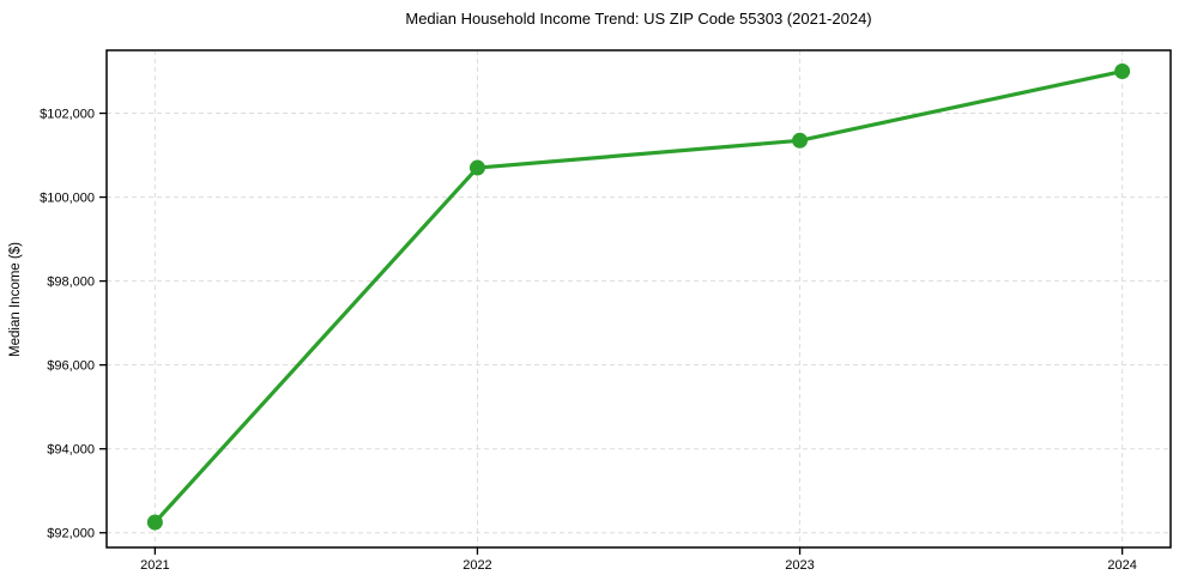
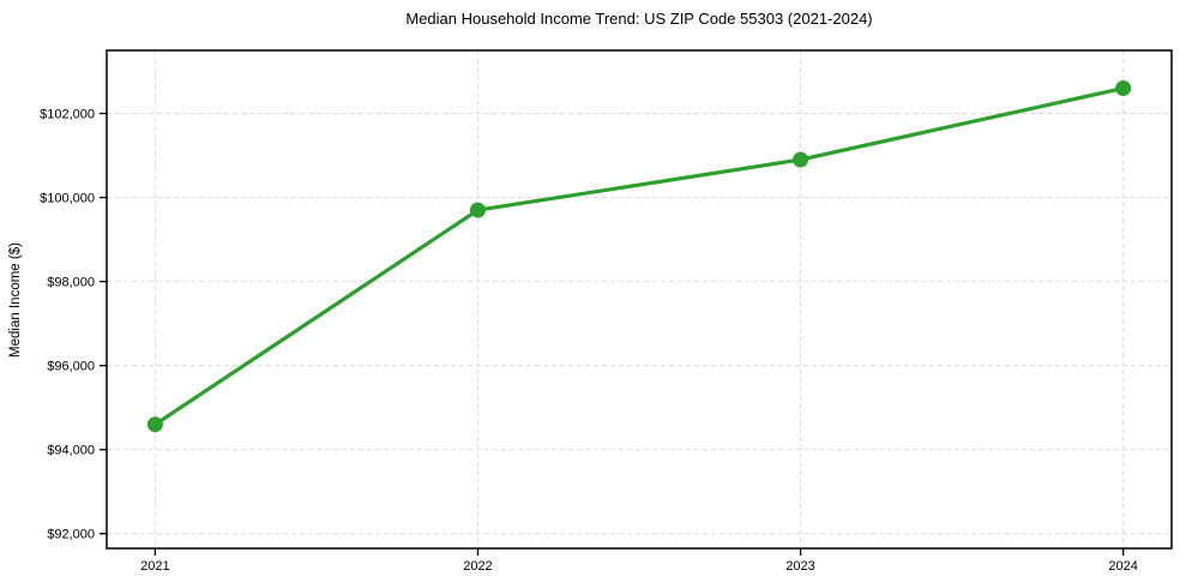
2021: $92200 -> $94600
2022: $100700 -> $99700
2023: $101400 -> $100900
2024: $103000 -> $102600
